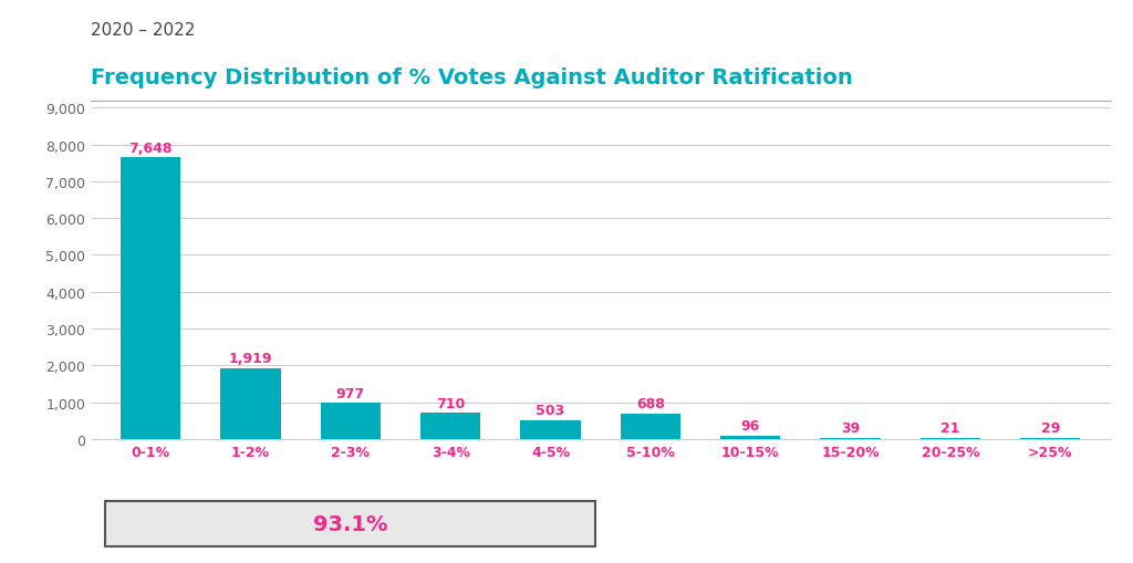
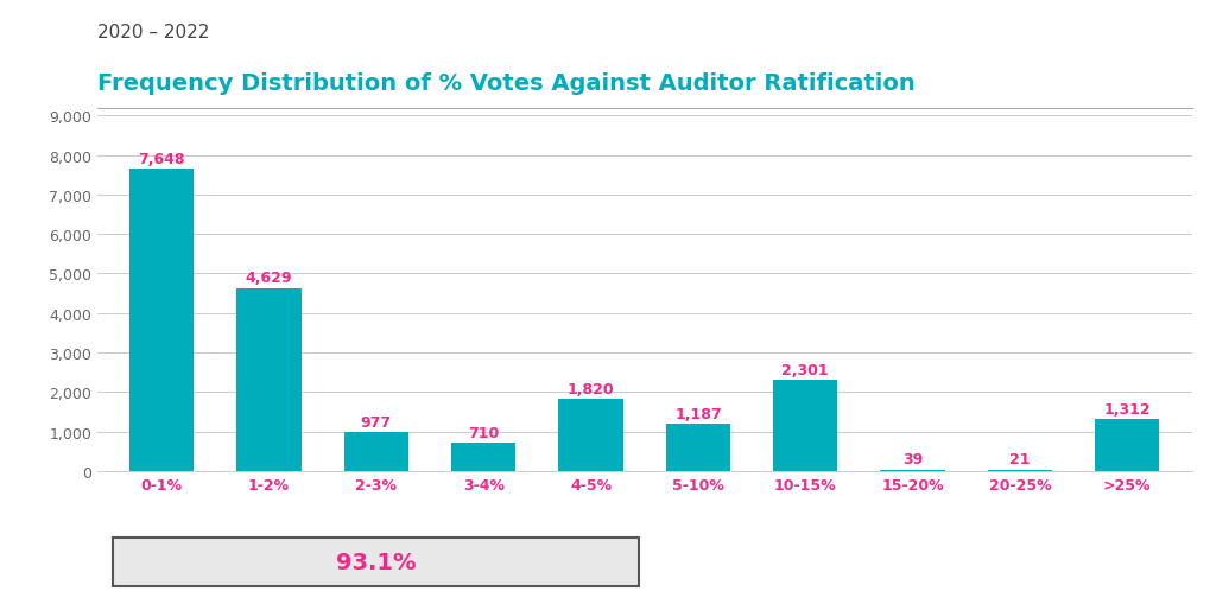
1-2%: 1,919 -> 4,629
4-5%: 503 -> 1,820
5-10%: 688 -> 1,187
10-15%: 96 -> 2,301
>25%: 29 -> 1,312
